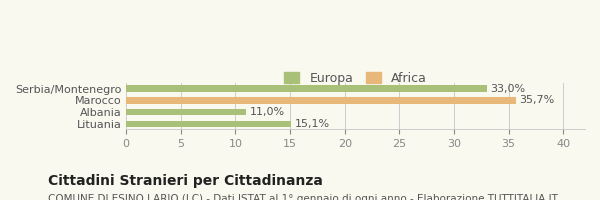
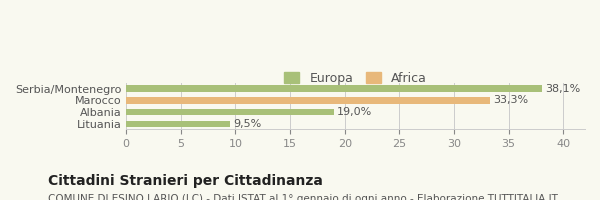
Serbia/Montenegro: 33,0% -> 38,1%
Marocco: 35,7% -> 33,3%
Albania: 11,0% -> 19,0%
Lituania: 15,1% -> 9,5%
